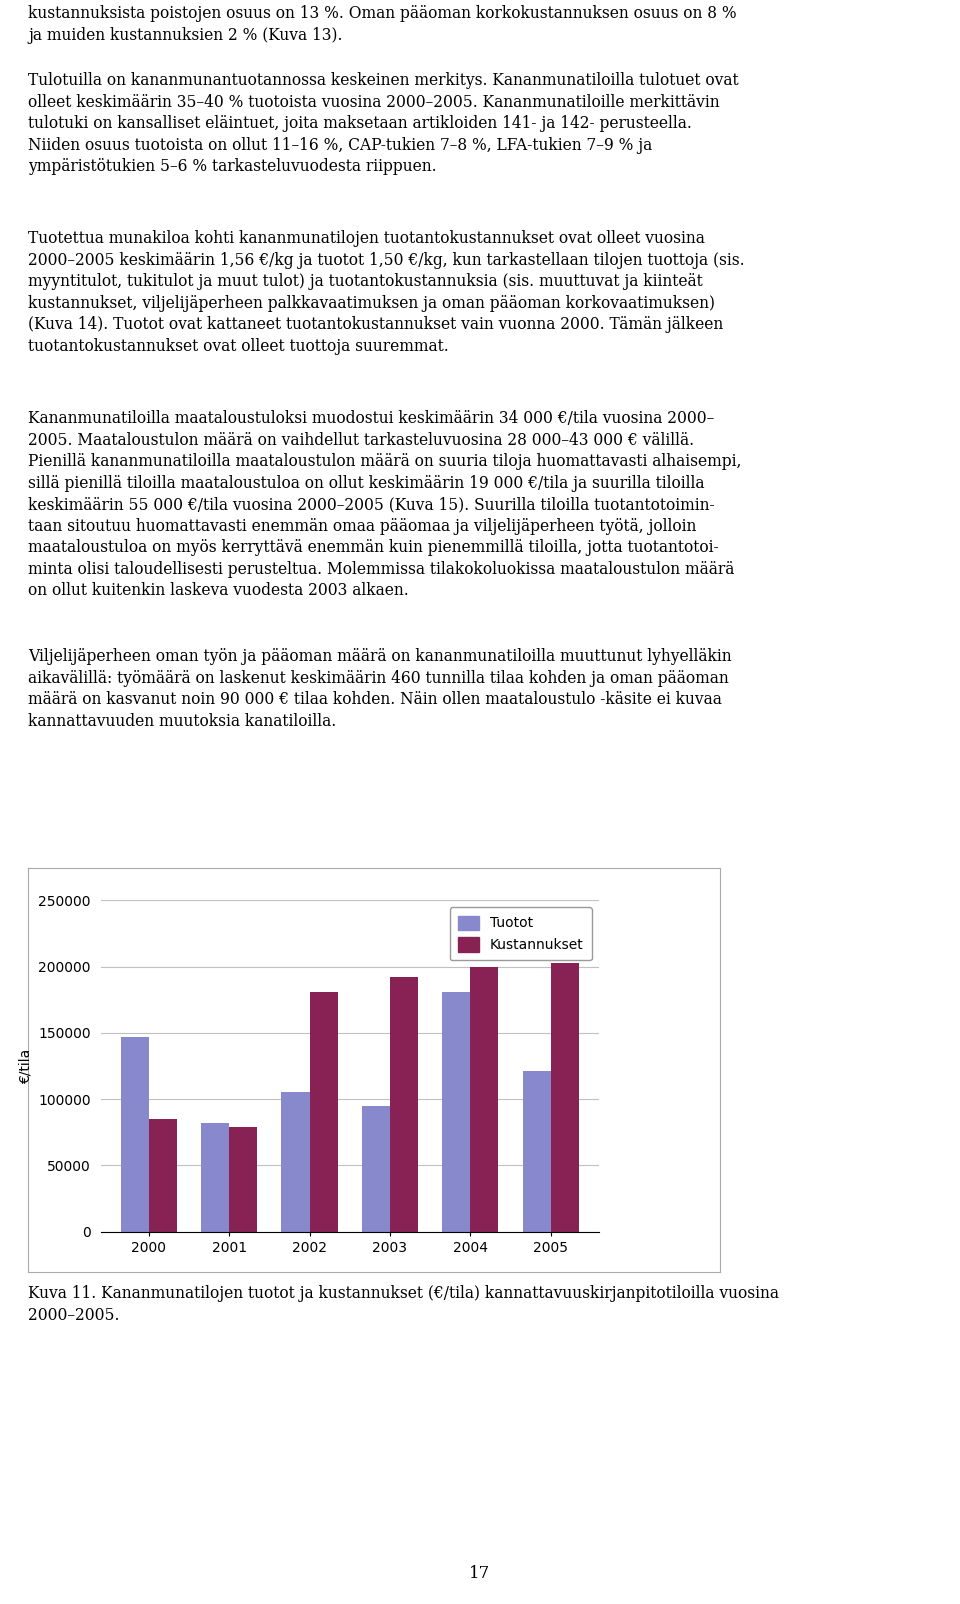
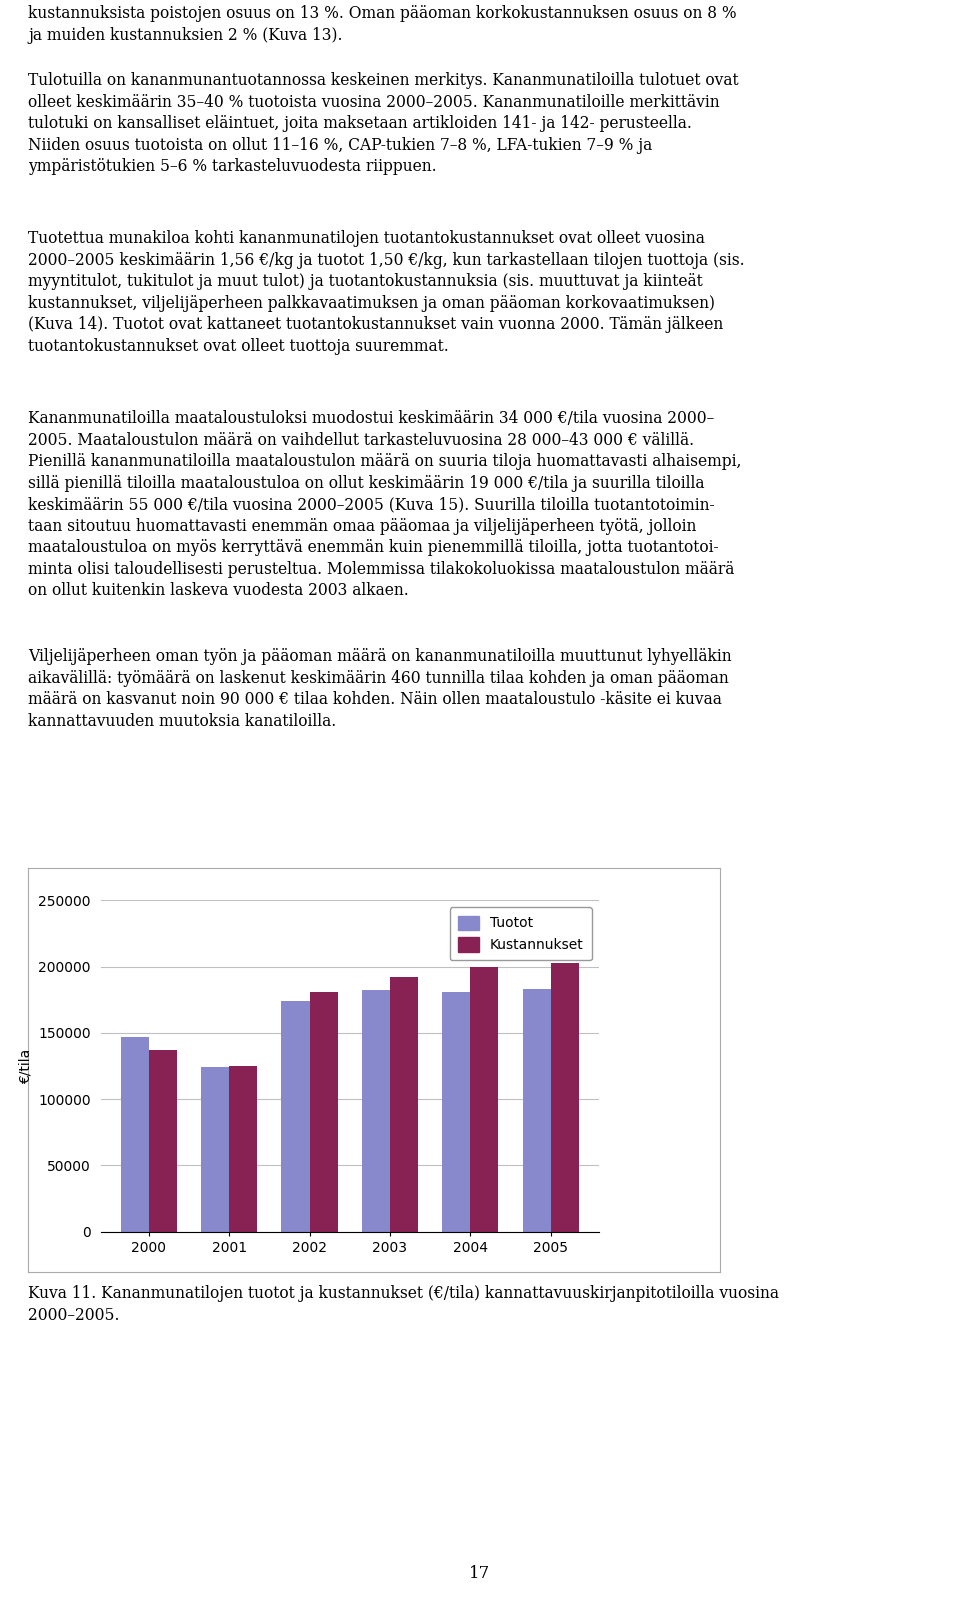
Kustannukset/2000: 85000 -> 137000
Tuotot/2001: 82000 -> 124000
Kustannukset/2001: 79000 -> 125000
Tuotot/2002: 105000 -> 174000
Tuotot/2003: 95000 -> 182000
Tuotot/2005: 121000 -> 183000
